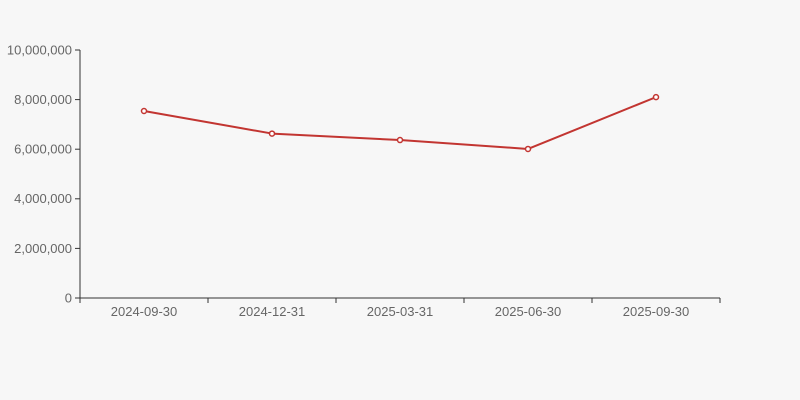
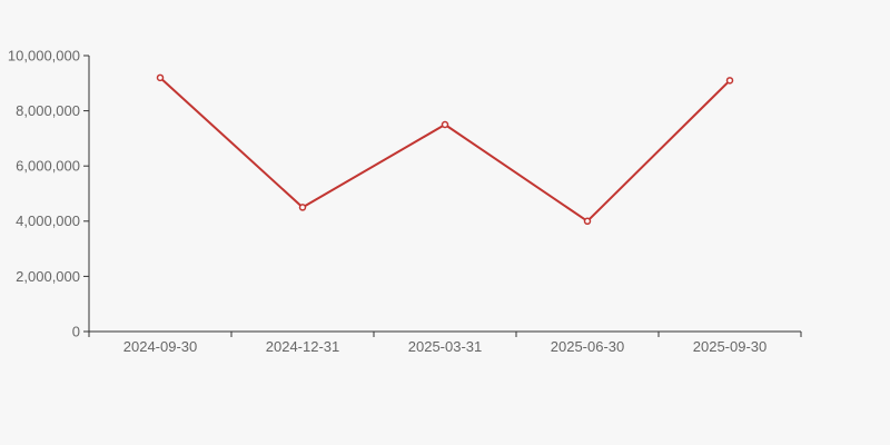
2024-09-30: 7500000 -> 9200000
2024-12-31: 6600000 -> 4500000
2025-03-31: 6400000 -> 7500000
2025-06-30: 6000000 -> 4000000
2025-09-30: 8100000 -> 9100000
